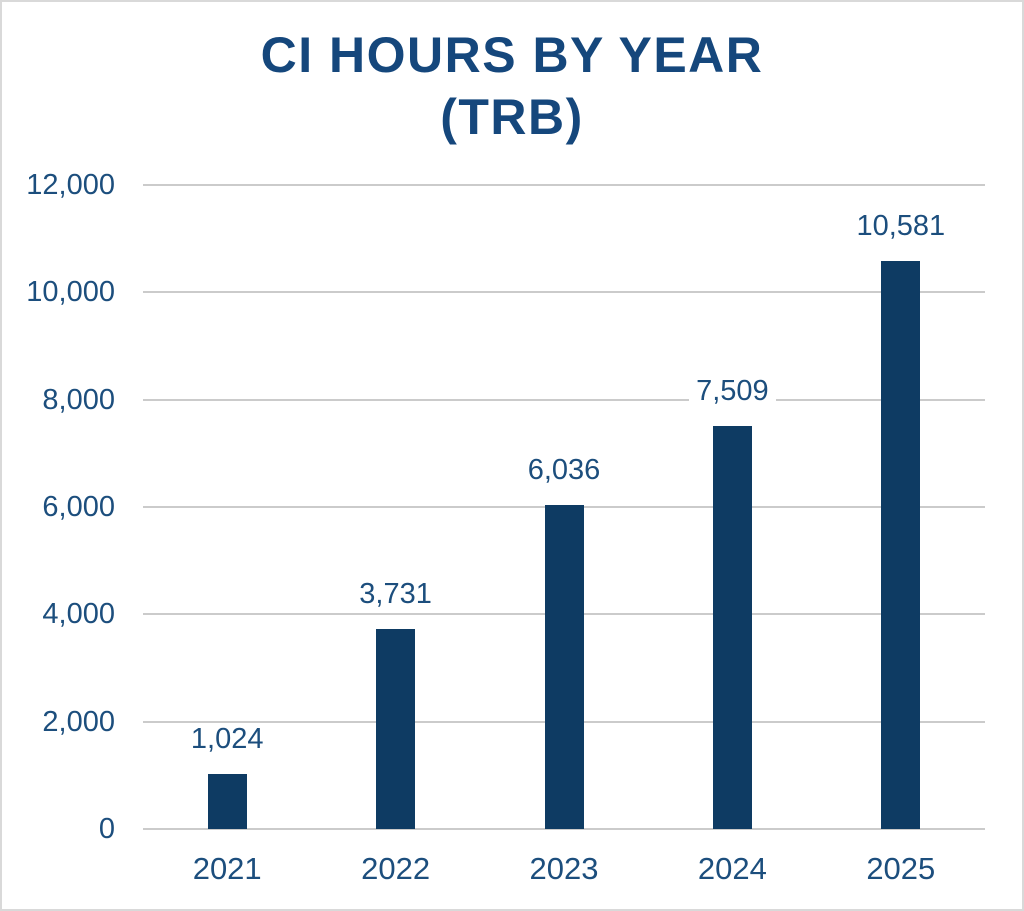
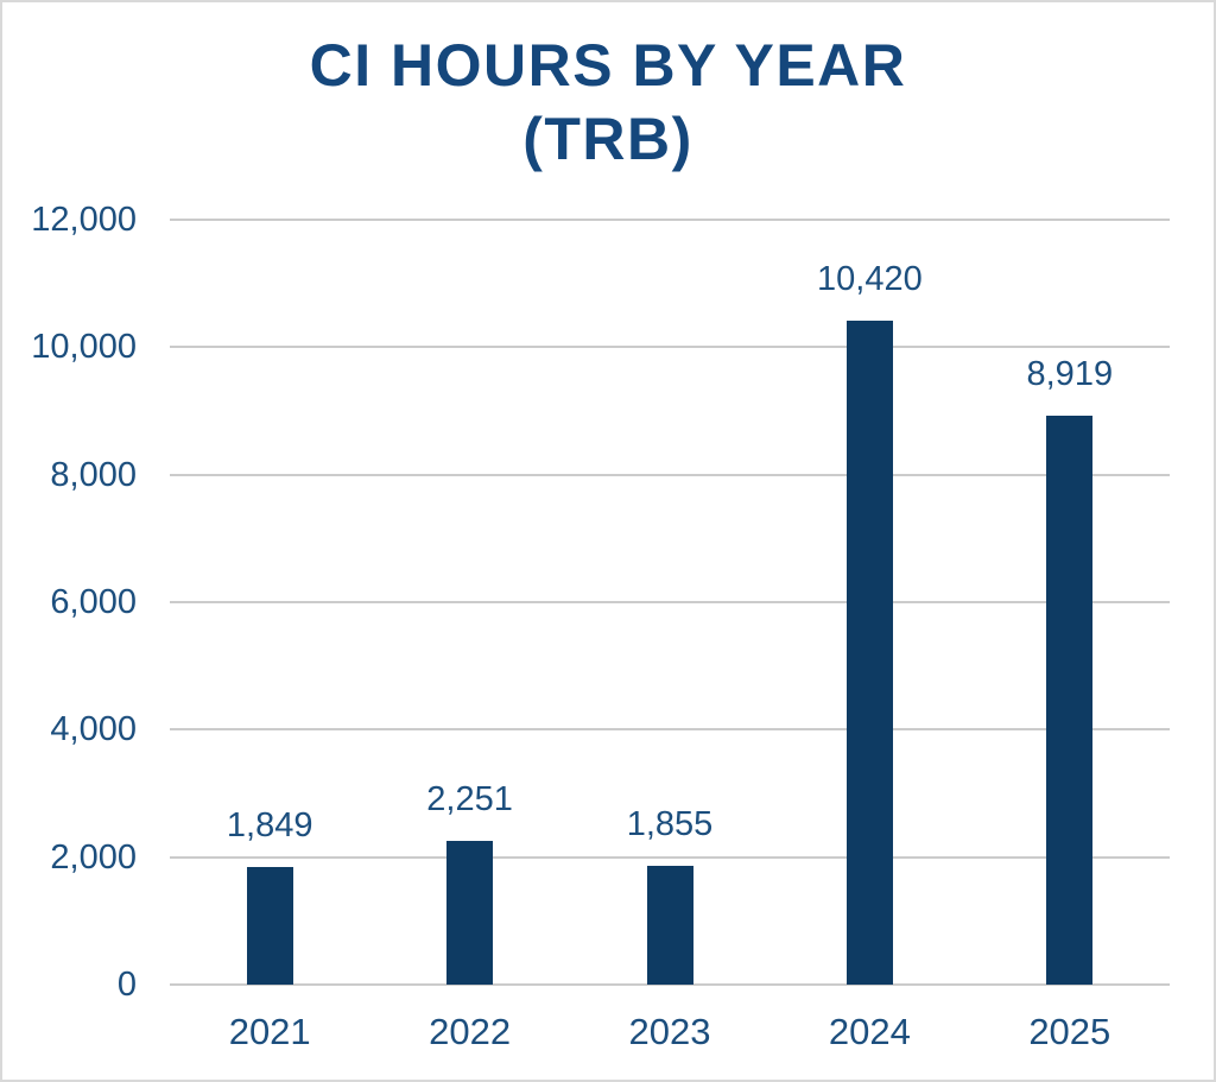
2021: 1,024 -> 1,849
2022: 3,731 -> 2,251
2023: 6,036 -> 1,855
2024: 7,509 -> 10,420
2025: 10,581 -> 8,919
